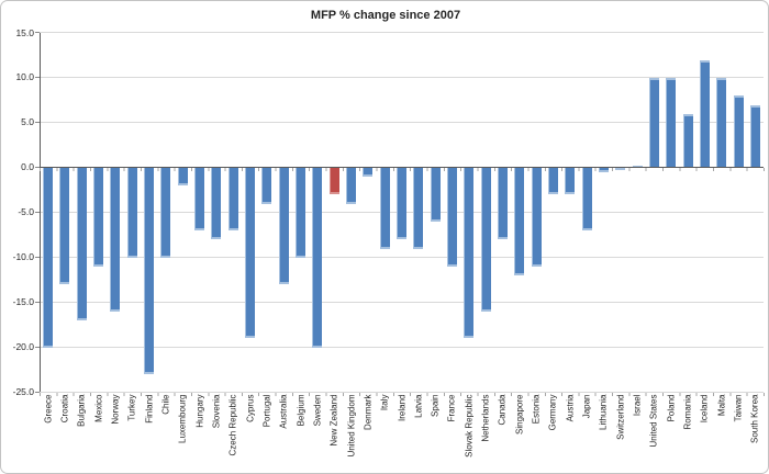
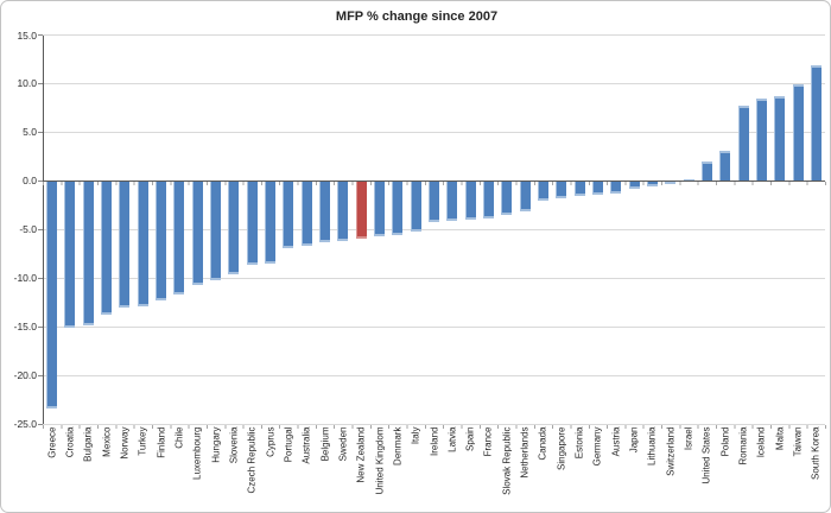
Greece: -20 -> -23
Croatia: -13 -> -15
Bulgaria: -17 -> -15
Mexico: -11 -> -14
Norway: -16 -> -13
Turkey: -10 -> -13
Finland: -23 -> -12
Chile: -10 -> -12
Luxembourg: -2 -> -11
Hungary: -7 -> -10
Slovenia: -8 -> -10
Czech Republic: -7 -> -9
Cyprus: -19 -> -8
Portugal: -4 -> -7
Australia: -13 -> -7
Belgium: -10 -> -6
Sweden: -20 -> -6
New Zealand: -3 -> -6
United Kingdom: -4 -> -6
Denmark: -1 -> -6
Italy: -9 -> -5
Ireland: -8 -> -4
Latvia: -9 -> -4
Spain: -6 -> -4
France: -11 -> -4
Slovak Republic: -19 -> -3
Netherlands: -16 -> -3
Canada: -8 -> -2
Singapore: -12 -> -2
Estonia: -11 -> -2
Germany: -3 -> -1
Austria: -3 -> -1
Japan: -7 -> -1
United States: 10 -> 2
Poland: 10 -> 3
Romania: 6 -> 8
Iceland: 12 -> 8
Malta: 10 -> 9
Taiwan: 8 -> 10
South Korea: 7 -> 12
